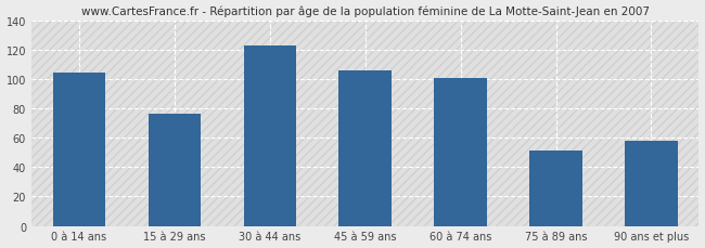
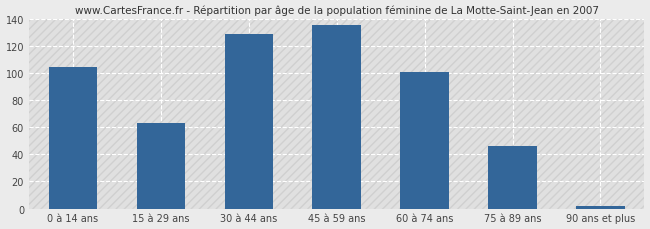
15 à 29 ans: 76 -> 63
30 à 44 ans: 123 -> 129
45 à 59 ans: 106 -> 135
75 à 89 ans: 51 -> 46
90 ans et plus: 58 -> 2
